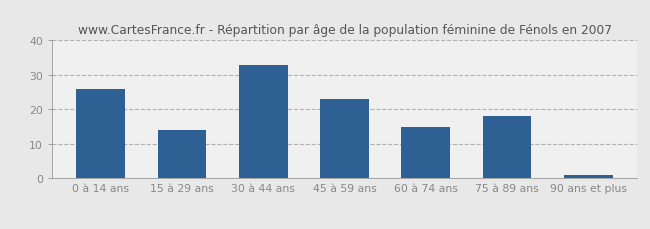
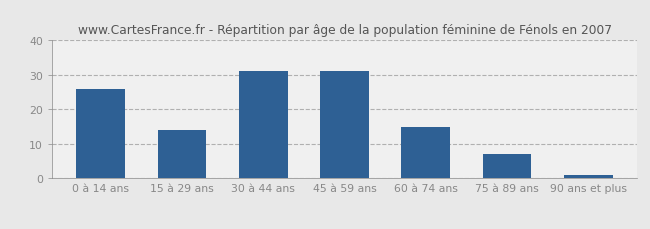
30 à 44 ans: 33 -> 31
45 à 59 ans: 23 -> 31
75 à 89 ans: 18 -> 7
